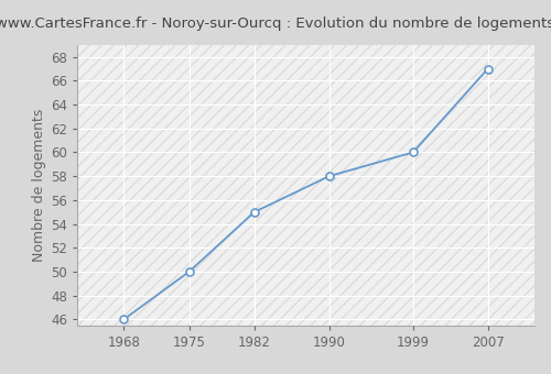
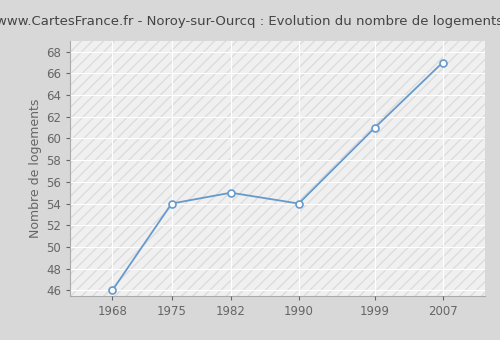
1975: 50 -> 54
1990: 58 -> 54
1999: 60 -> 61
